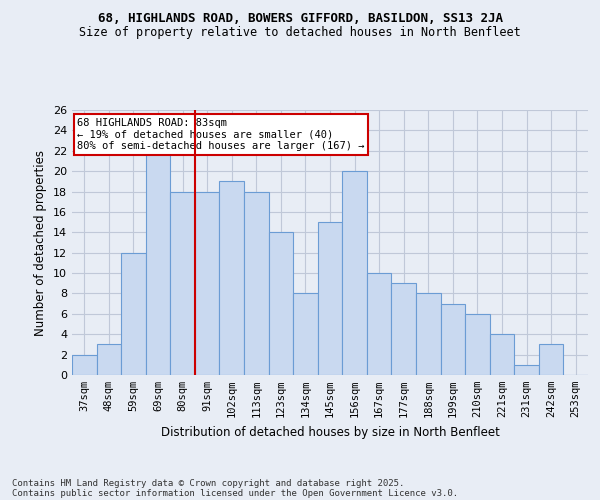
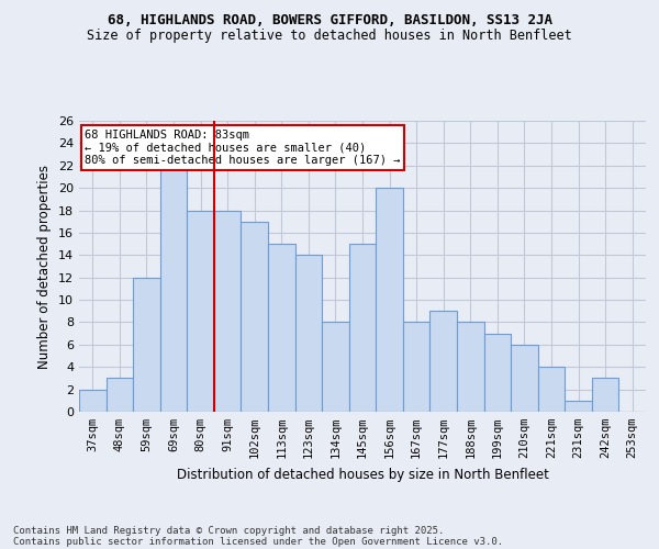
102sqm: 19 -> 17
113sqm: 18 -> 15
167sqm: 10 -> 8
